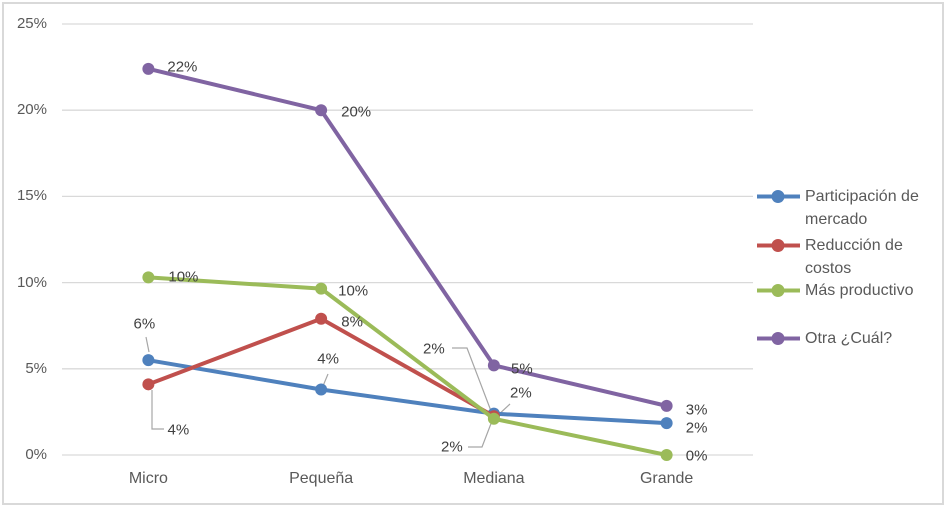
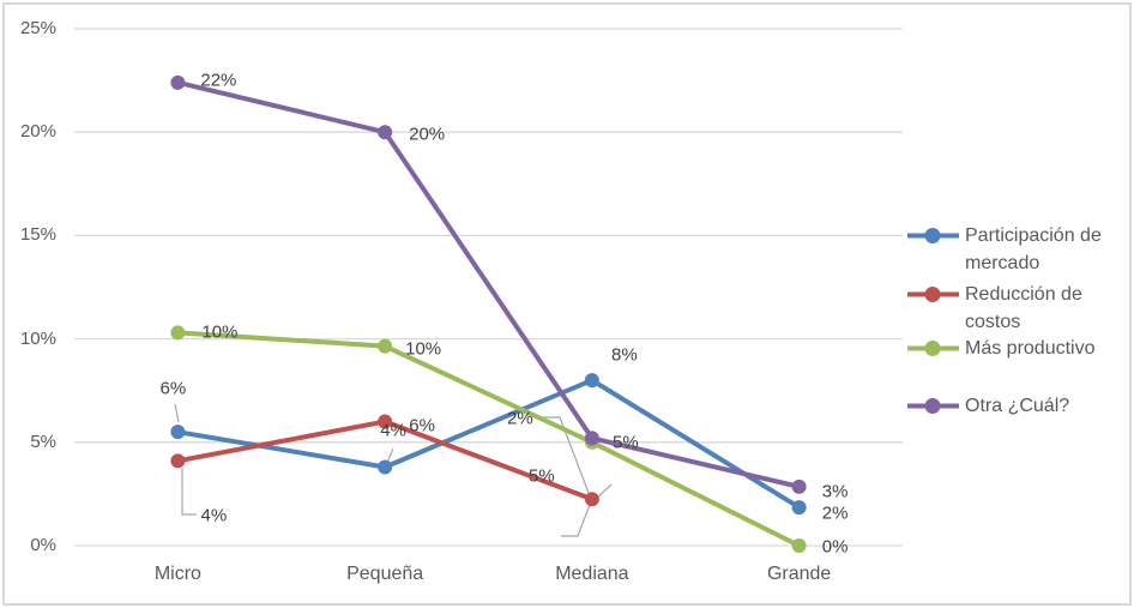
Reducción de costos/Pequeña: 8% -> 6%
Participación de mercado/Mediana: 2% -> 8%
Más productivo/Mediana: 2% -> 5%
